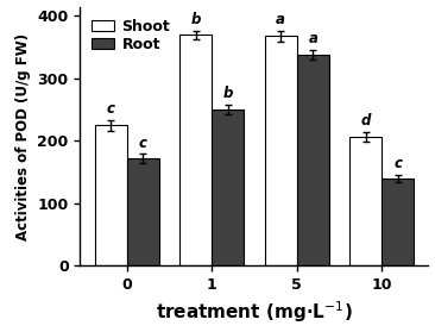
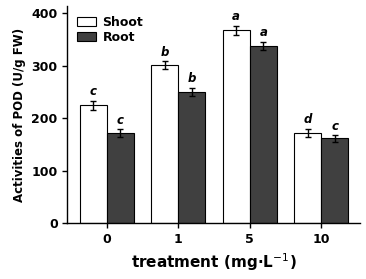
Shoot/1: 370 -> 302
Shoot/10: 206 -> 172
Root/10: 140 -> 162
